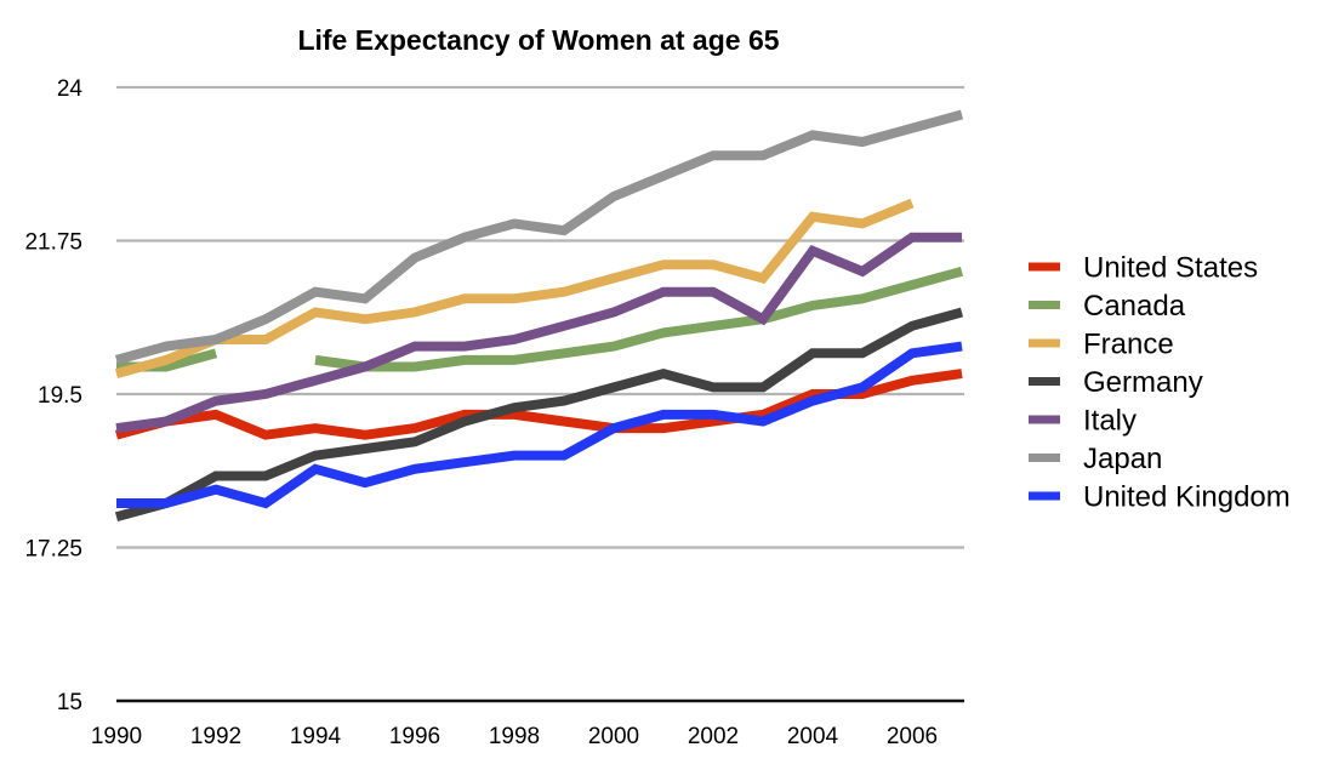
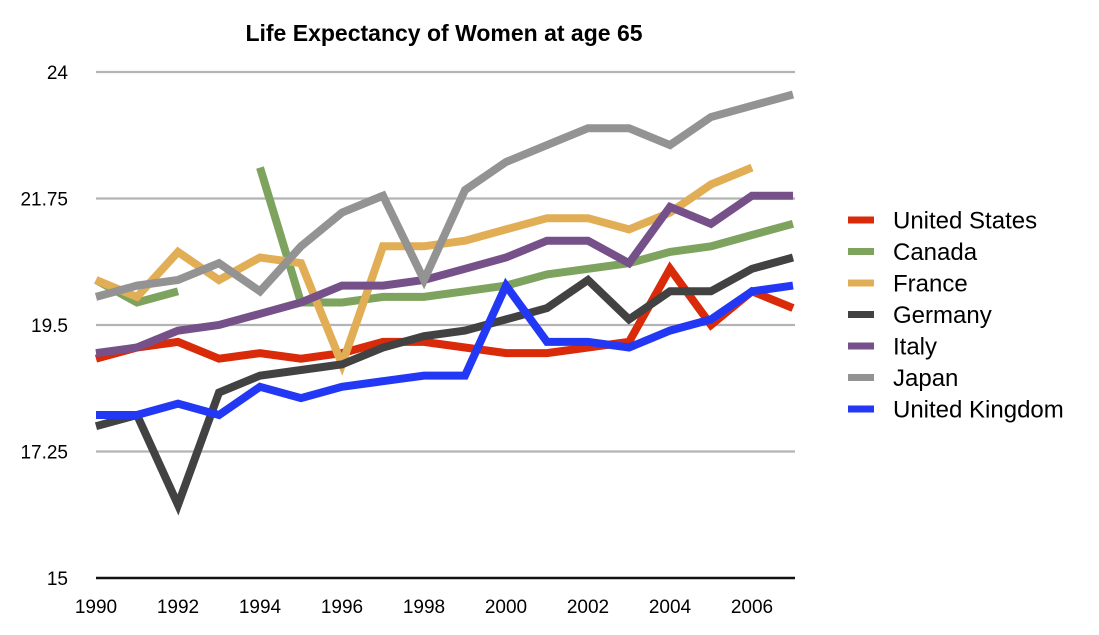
Canada/1990: 19.9 -> 20.3
France/1990: 19.8 -> 20.3
France/1992: 20.3 -> 20.8
Germany/1992: 18.3 -> 16.3
Canada/1994: 20.0 -> 22.3
Japan/1994: 21.0 -> 20.1
France/1996: 20.7 -> 18.8
Japan/1998: 22.0 -> 20.3
United Kingdom/2000: 19.0 -> 20.2
Germany/2002: 19.6 -> 20.3
United States/2004: 19.5 -> 20.5
France/2004: 22.1 -> 21.5
Japan/2004: 23.3 -> 22.7
United States/2006: 19.7 -> 20.1
